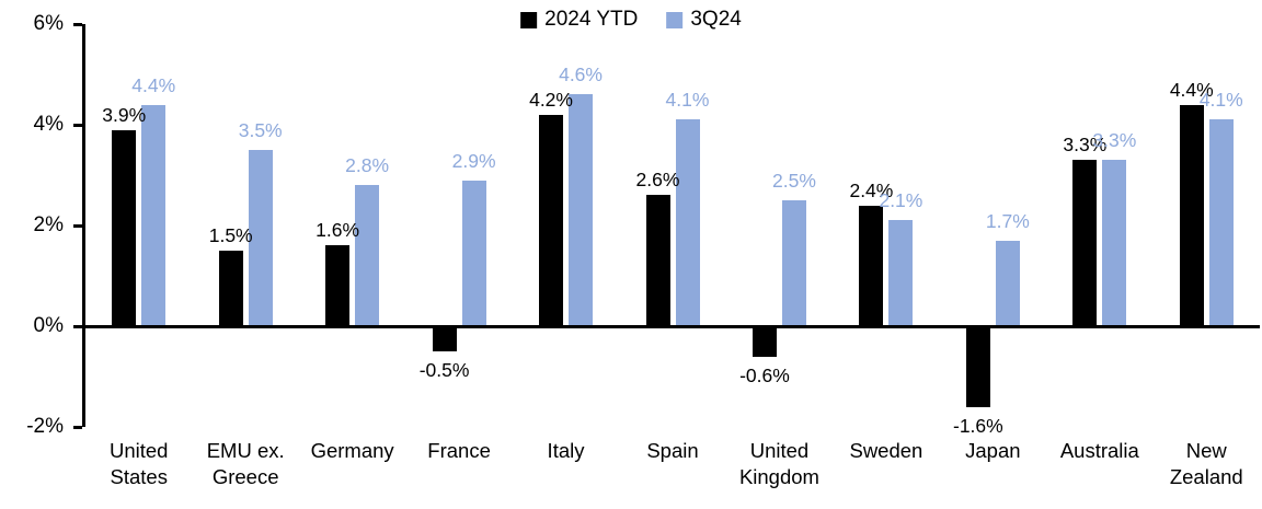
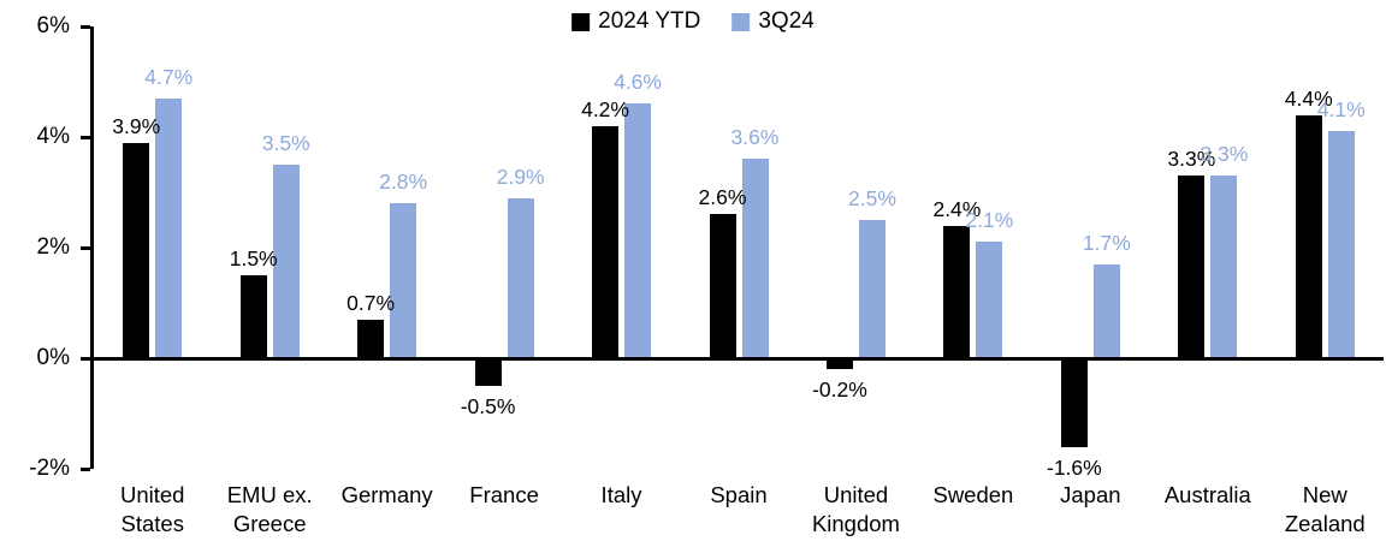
3Q24/United States: 4.4% -> 4.7%
2024 YTD/Germany: 1.6% -> 0.7%
3Q24/Spain: 4.1% -> 3.6%
2024 YTD/United Kingdom: -0.6% -> -0.2%
